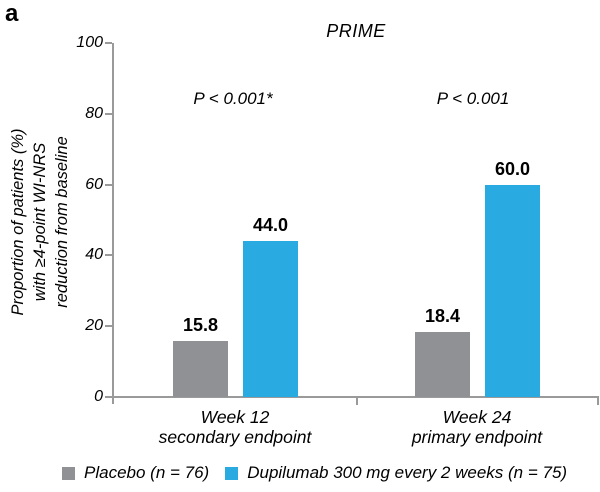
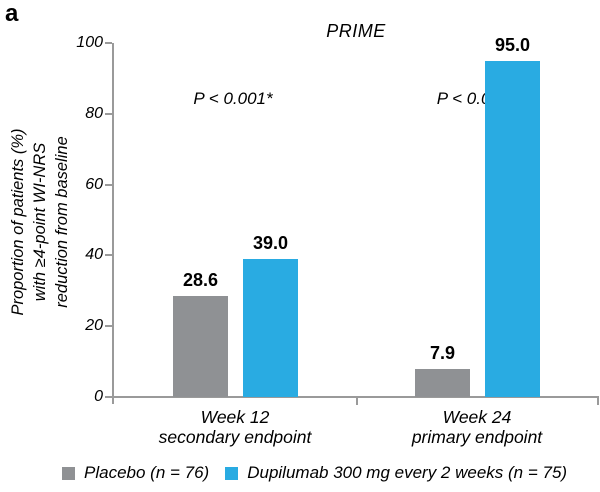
Placebo (n = 76)/Week 12 secondary endpoint: 15.8 -> 28.6
Dupilumab 300 mg every 2 weeks (n = 75)/Week 12 secondary endpoint: 44.0 -> 39.0
Placebo (n = 76)/Week 24 primary endpoint: 18.4 -> 7.9
Dupilumab 300 mg every 2 weeks (n = 75)/Week 24 primary endpoint: 60.0 -> 95.0
